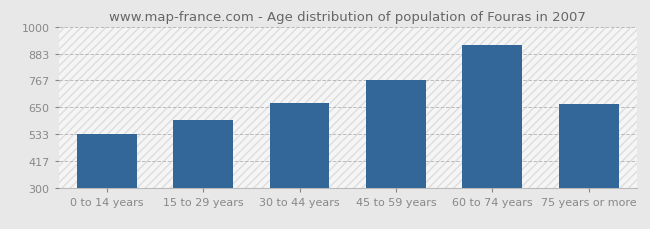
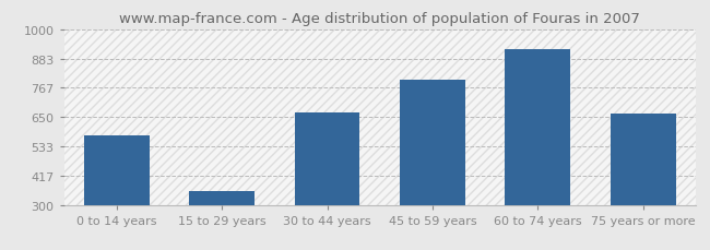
0 to 14 years: 535 -> 575
15 to 29 years: 595 -> 355
45 to 59 years: 770 -> 800
